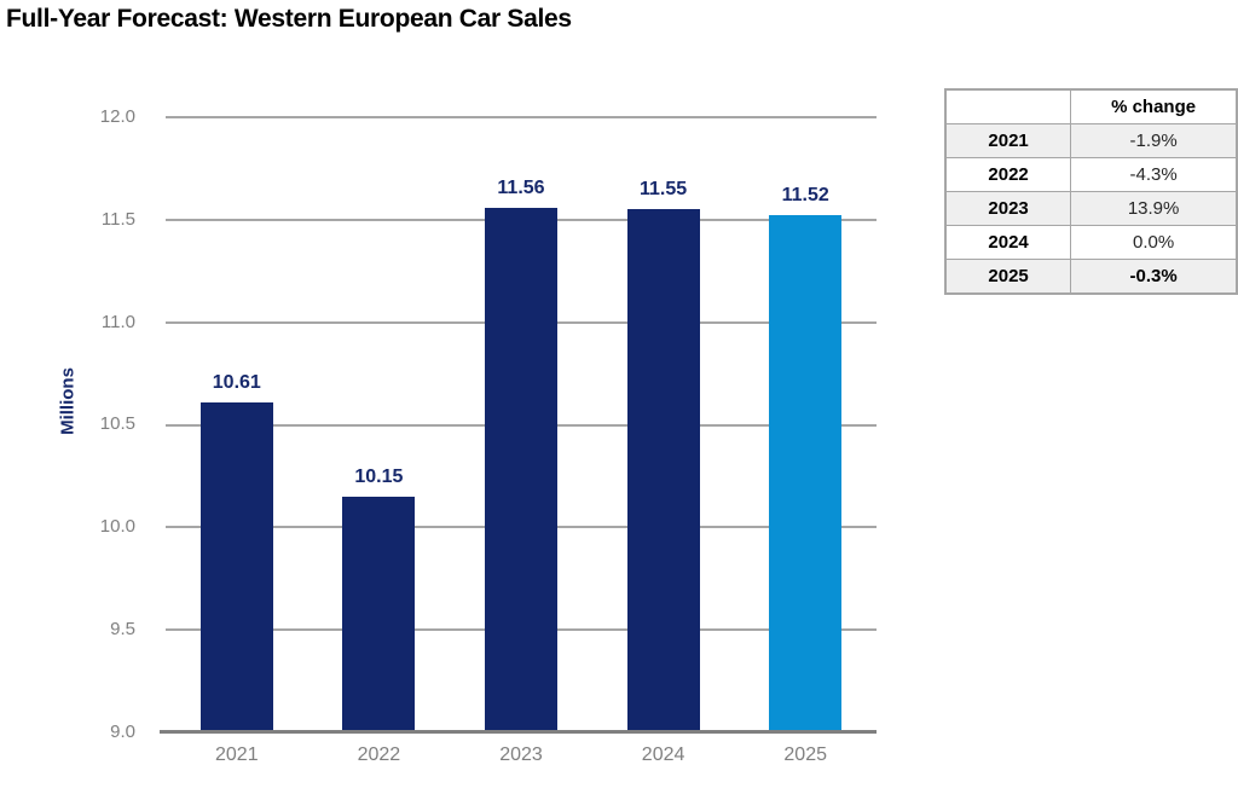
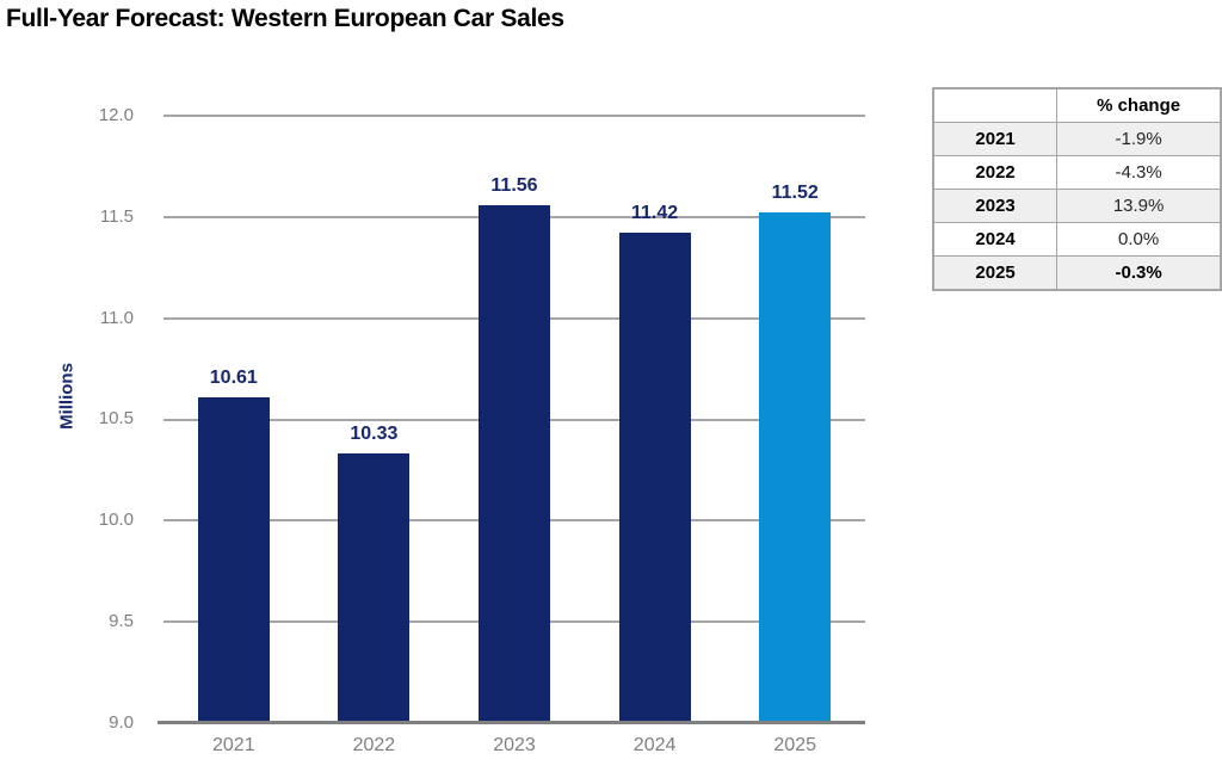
2022: 10.15 -> 10.33
2024: 11.55 -> 11.42
